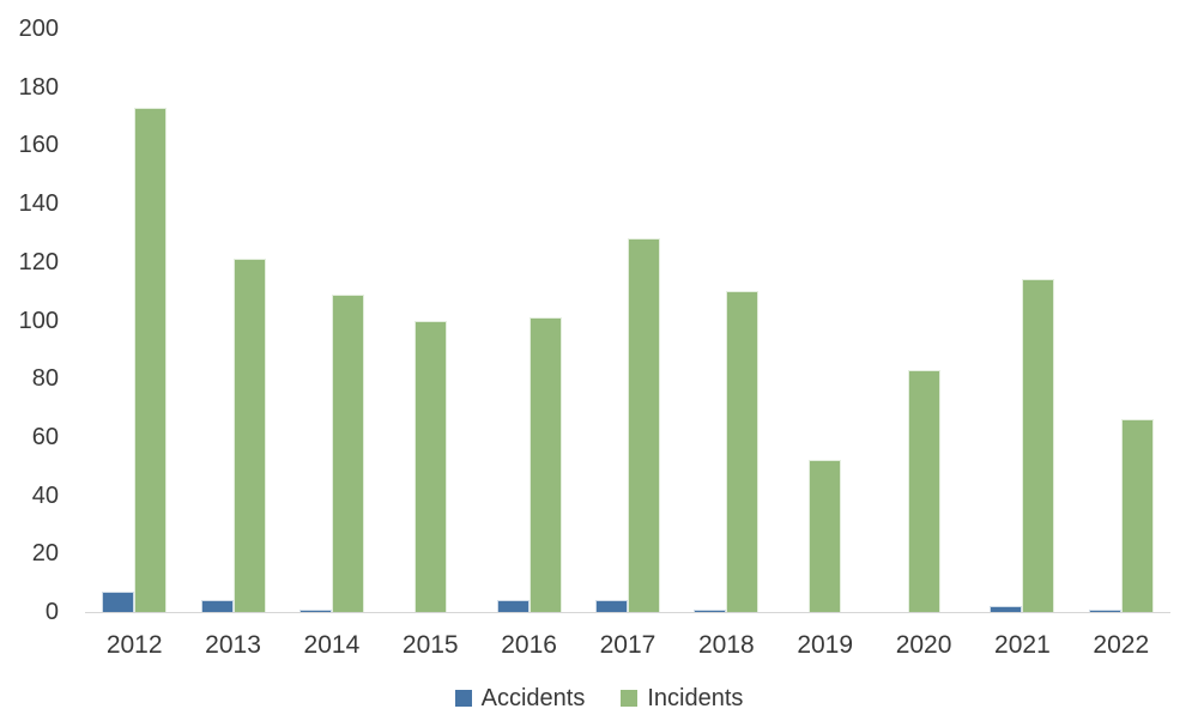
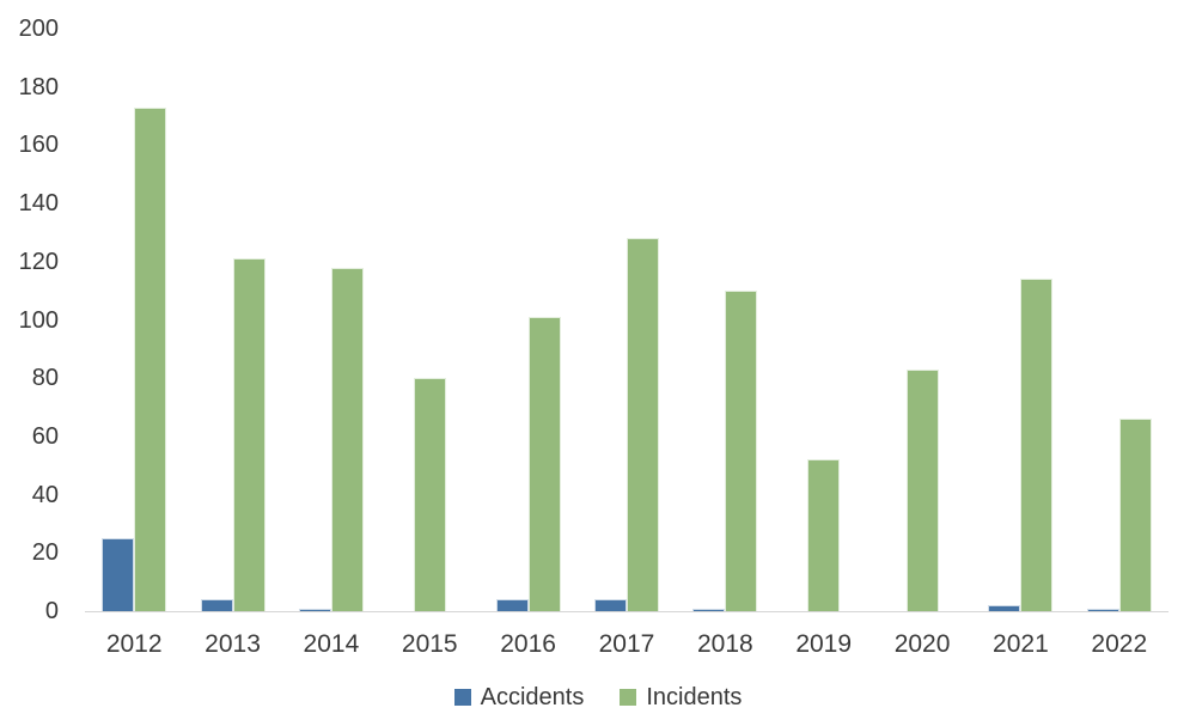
Accidents/2012: 7 -> 25
Incidents/2014: 109 -> 118
Incidents/2015: 100 -> 80
